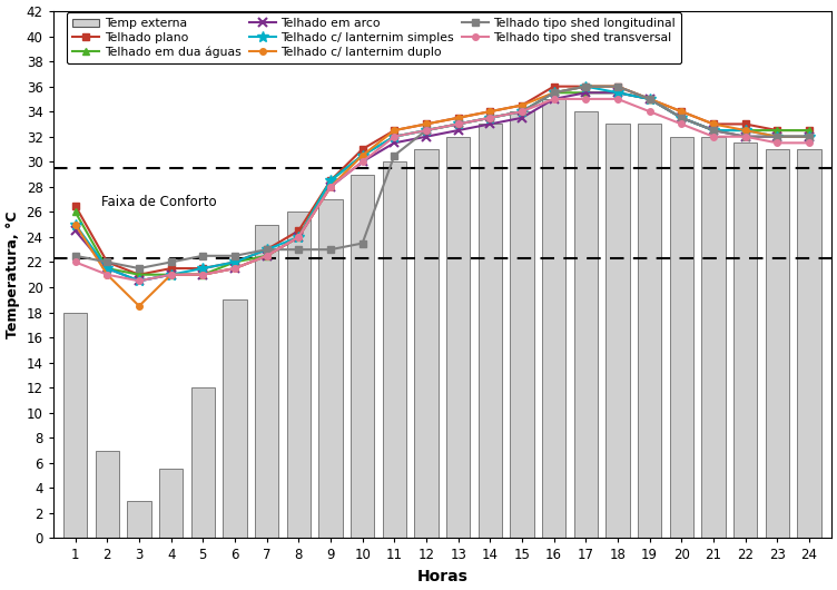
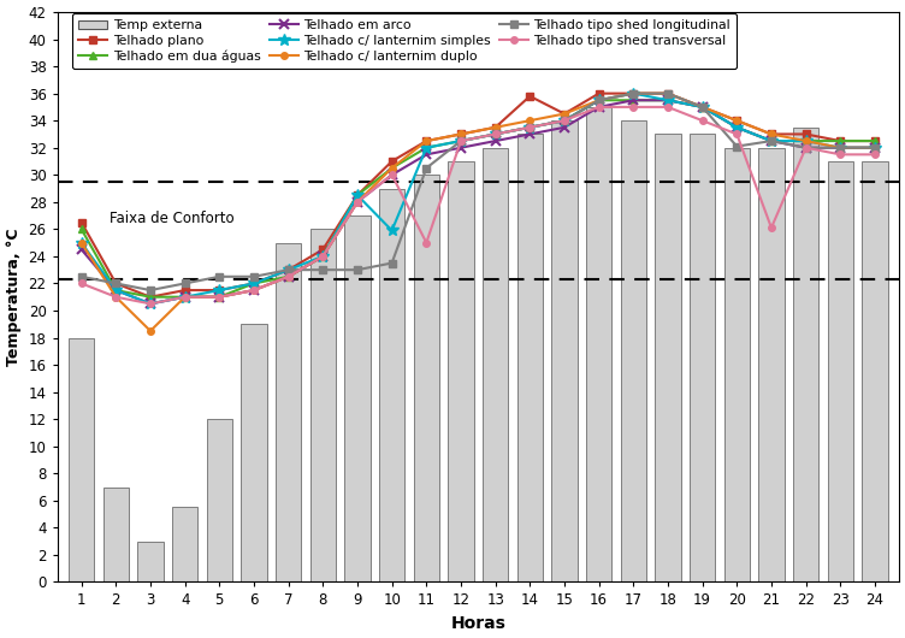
Telhado c/ lanternim simples/10: 30.5 -> 25.9
Telhado tipo shed transversal/11: 32.0 -> 25.0
Telhado plano/14: 34.0 -> 35.8
Telhado tipo shed longitudinal/20: 33.5 -> 32.1
Telhado tipo shed transversal/21: 32.0 -> 26.1
Temp externa/22: 31.5 -> 33.5
